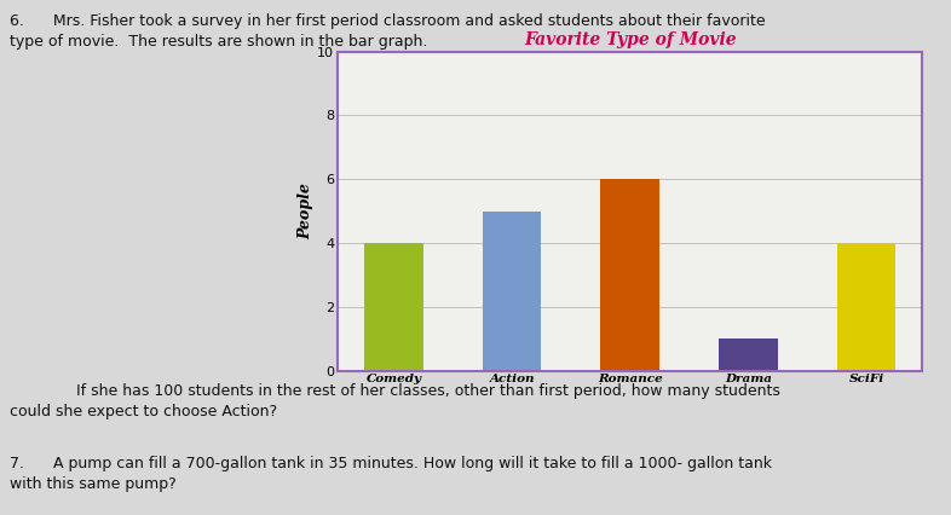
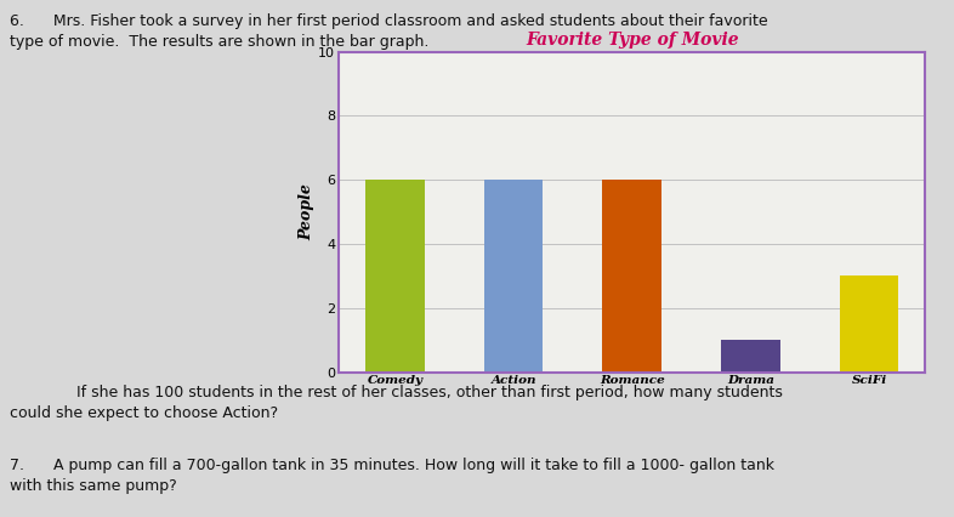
Comedy: 4 -> 6
Action: 5 -> 6
SciFi: 4 -> 3
